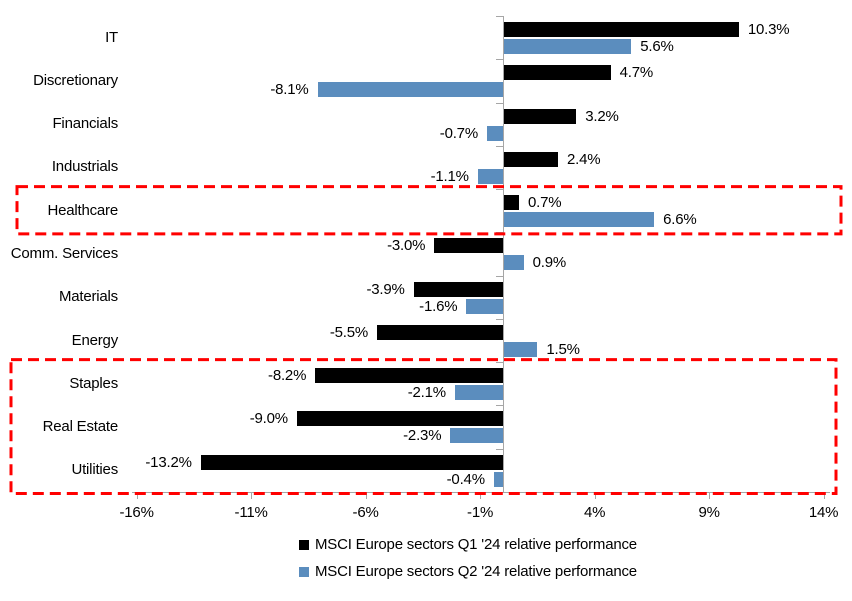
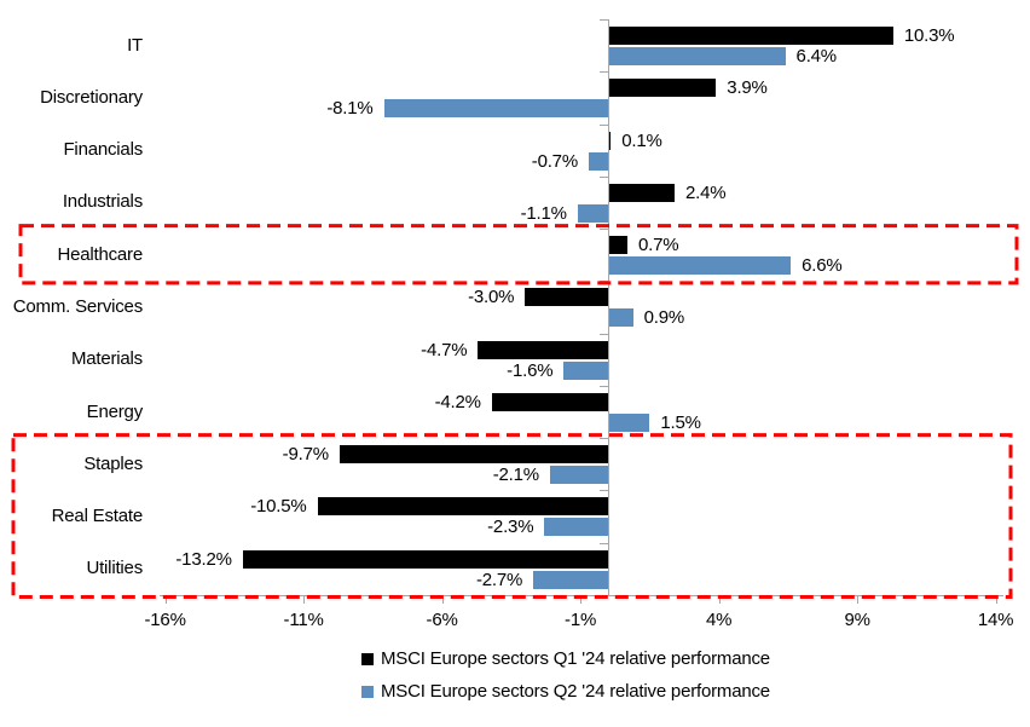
MSCI Europe sectors Q2 '24 relative performance/IT: 5.6% -> 6.4%
MSCI Europe sectors Q1 '24 relative performance/Discretionary: 4.7% -> 3.9%
MSCI Europe sectors Q1 '24 relative performance/Financials: 3.2% -> 0.1%
MSCI Europe sectors Q1 '24 relative performance/Materials: -3.9% -> -4.7%
MSCI Europe sectors Q1 '24 relative performance/Energy: -5.5% -> -4.2%
MSCI Europe sectors Q1 '24 relative performance/Staples: -8.2% -> -9.7%
MSCI Europe sectors Q1 '24 relative performance/Real Estate: -9.0% -> -10.5%
MSCI Europe sectors Q2 '24 relative performance/Utilities: -0.4% -> -2.7%
